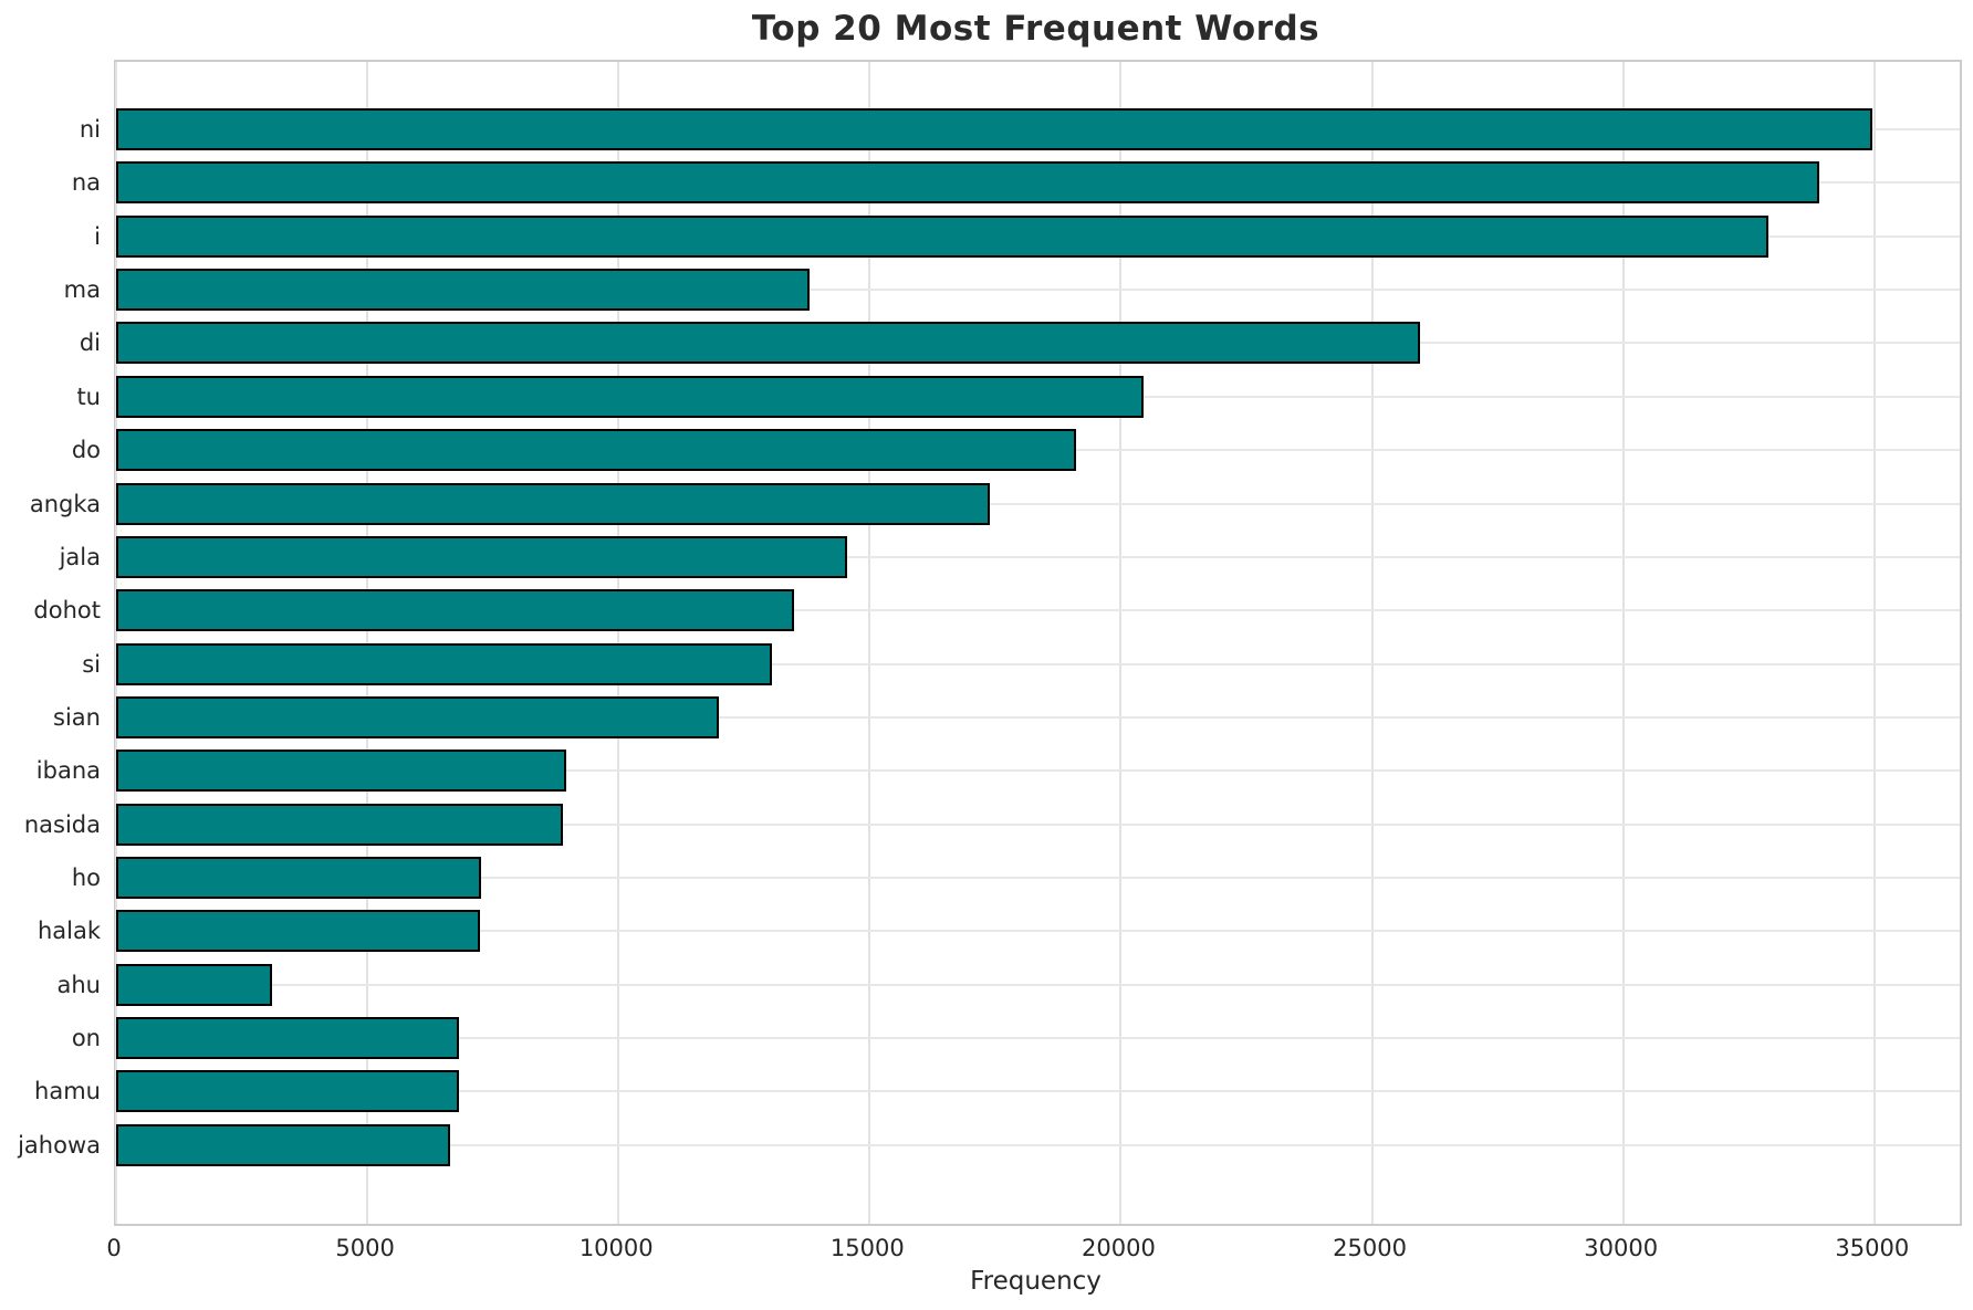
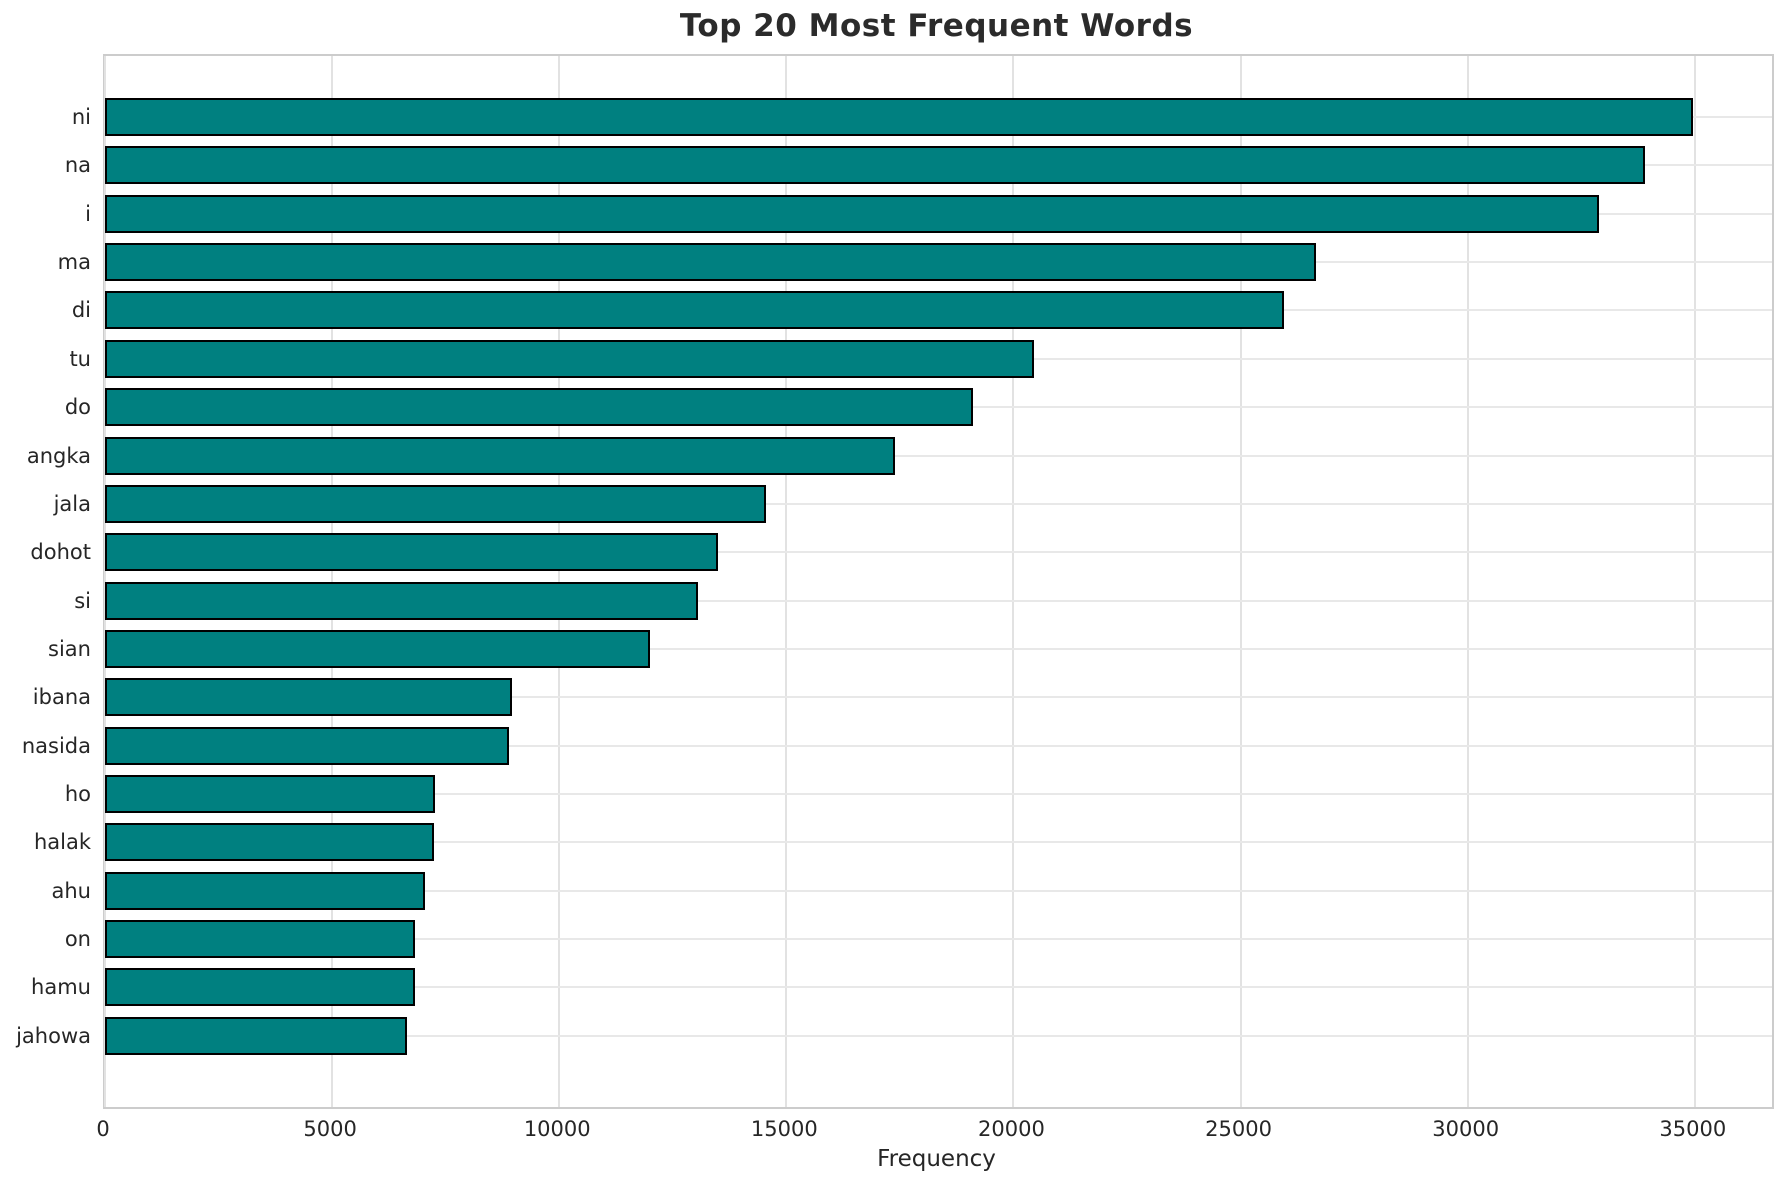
ma: 13800 -> 26600
ahu: 3100 -> 7000
